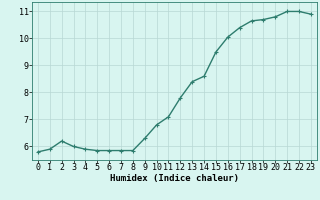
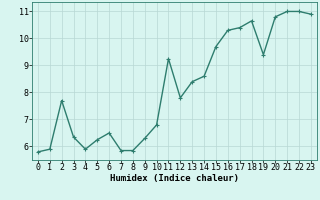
2: 6.20 -> 7.70
3: 6.00 -> 6.35
5: 5.85 -> 6.25
6: 5.85 -> 6.50
11: 7.10 -> 9.25
15: 9.50 -> 9.70
16: 10.05 -> 10.30
19: 10.70 -> 9.40
